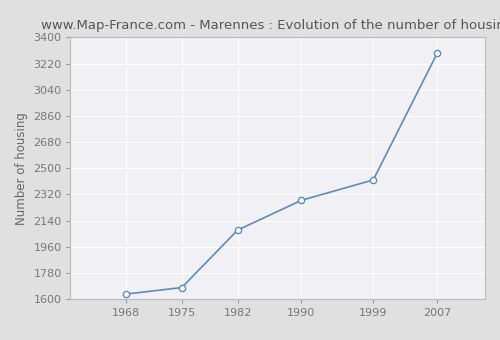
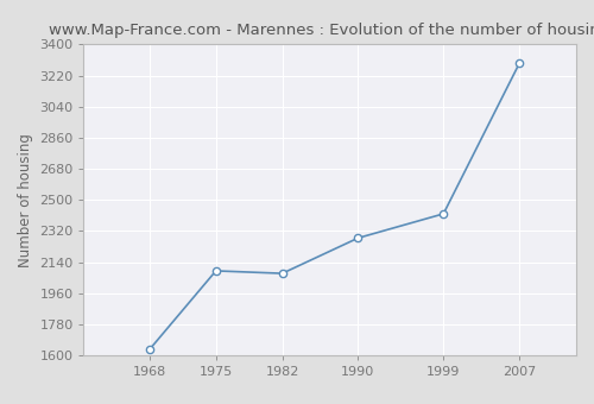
1975: 1680 -> 2090
